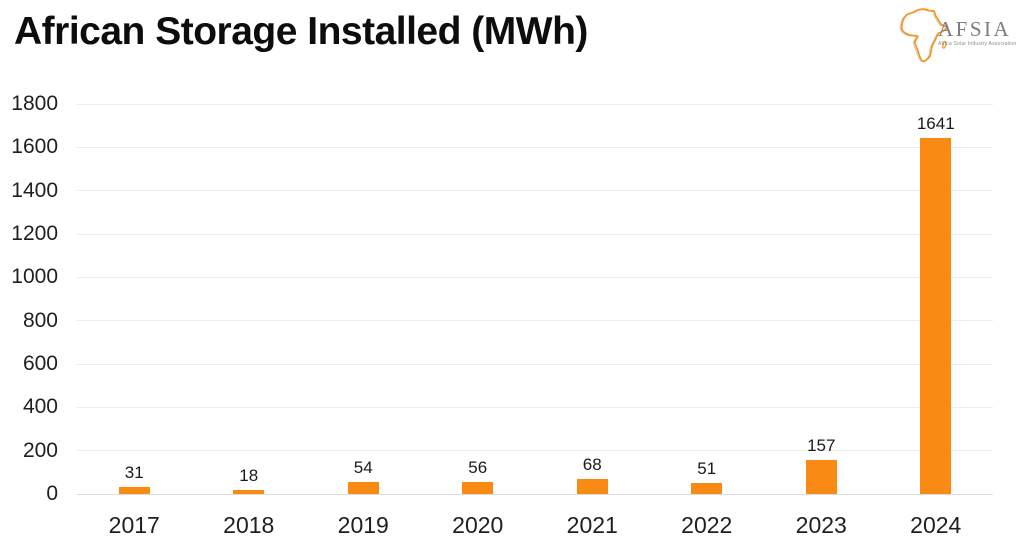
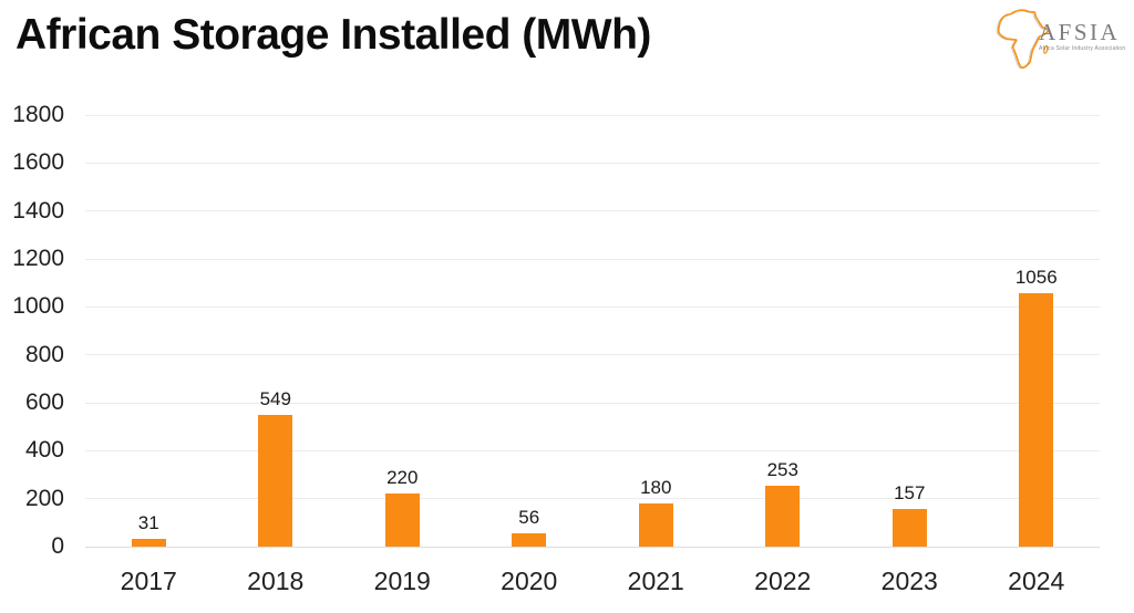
2018: 18 -> 549
2019: 54 -> 220
2021: 68 -> 180
2022: 51 -> 253
2024: 1641 -> 1056
